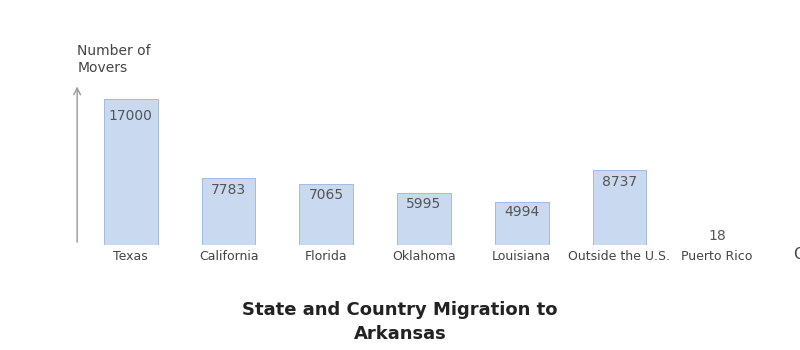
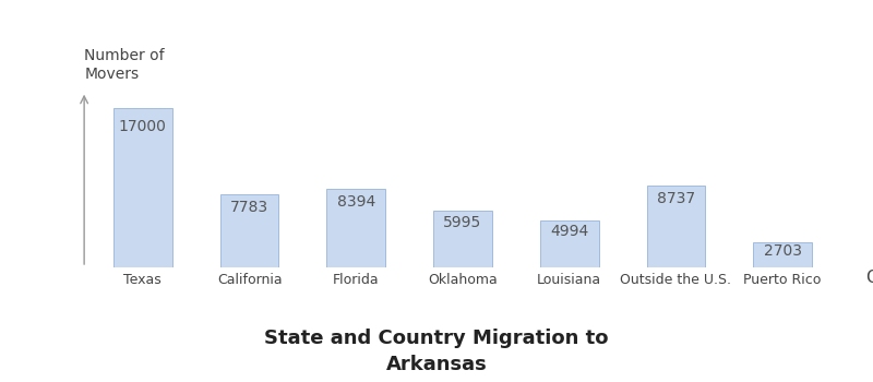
Florida: 7065 -> 8394
Puerto Rico: 18 -> 2703
